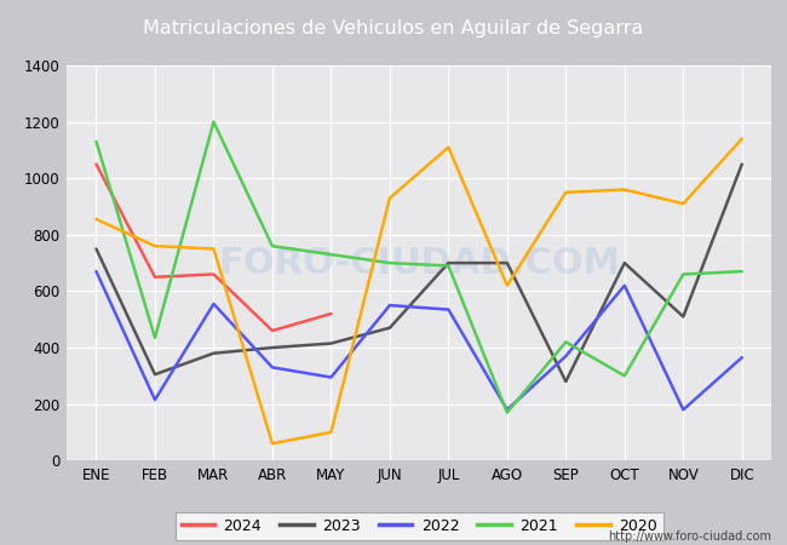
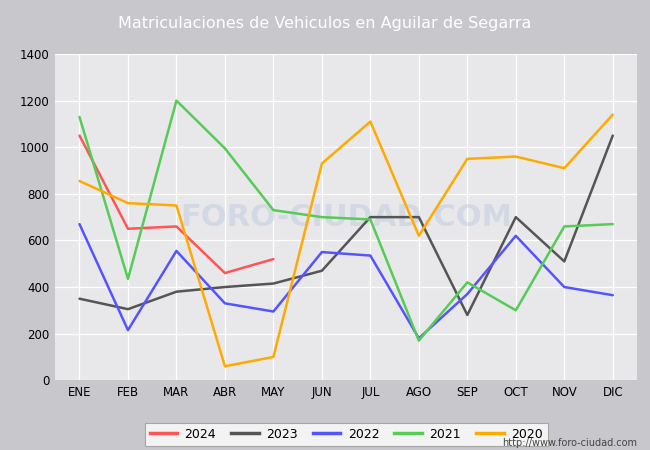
2023/ENE: 750 -> 350
2021/ABR: 760 -> 995
2022/NOV: 180 -> 400
